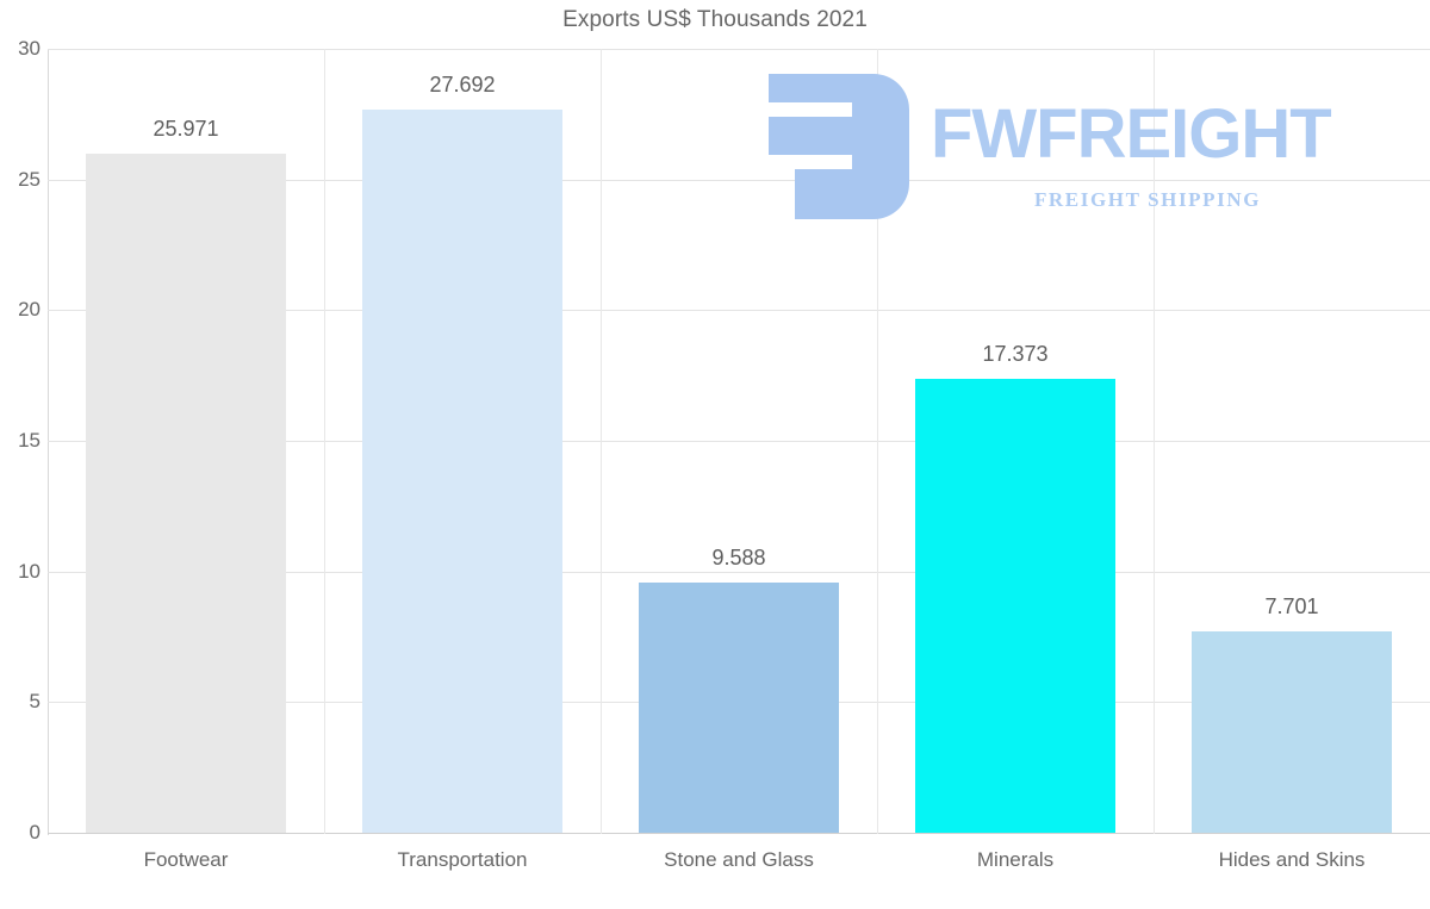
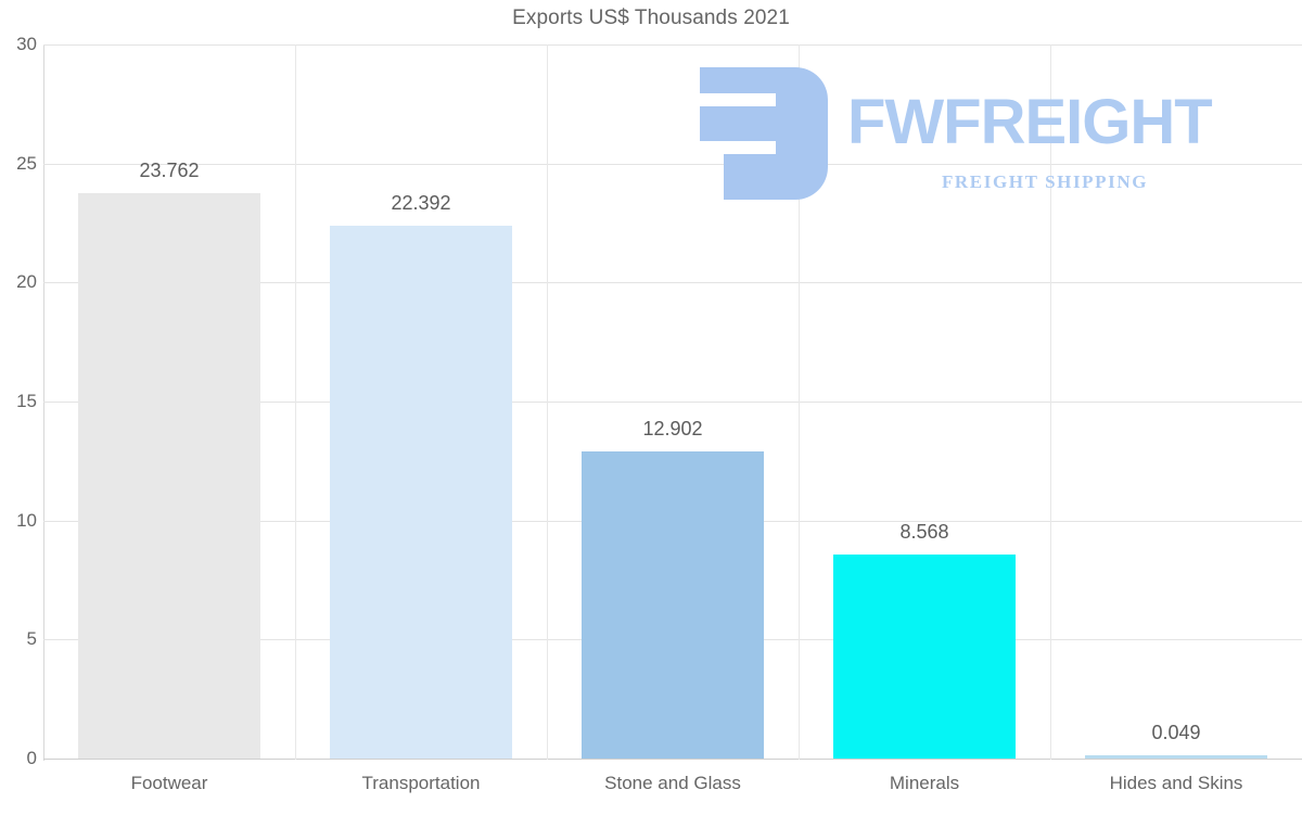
Footwear: 25.971 -> 23.762
Transportation: 27.692 -> 22.392
Stone and Glass: 9.588 -> 12.902
Minerals: 17.373 -> 8.568
Hides and Skins: 7.701 -> 0.049
